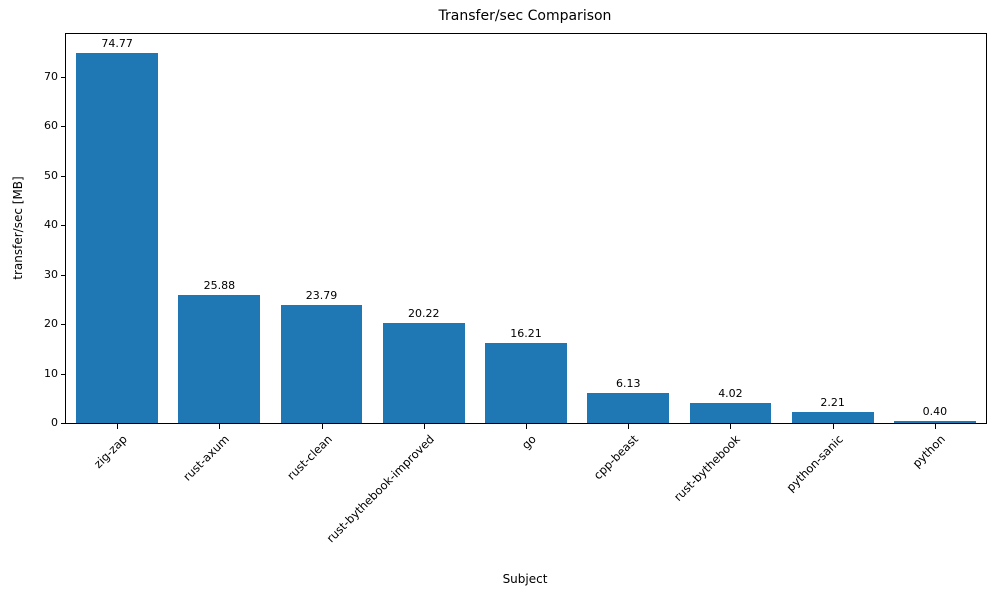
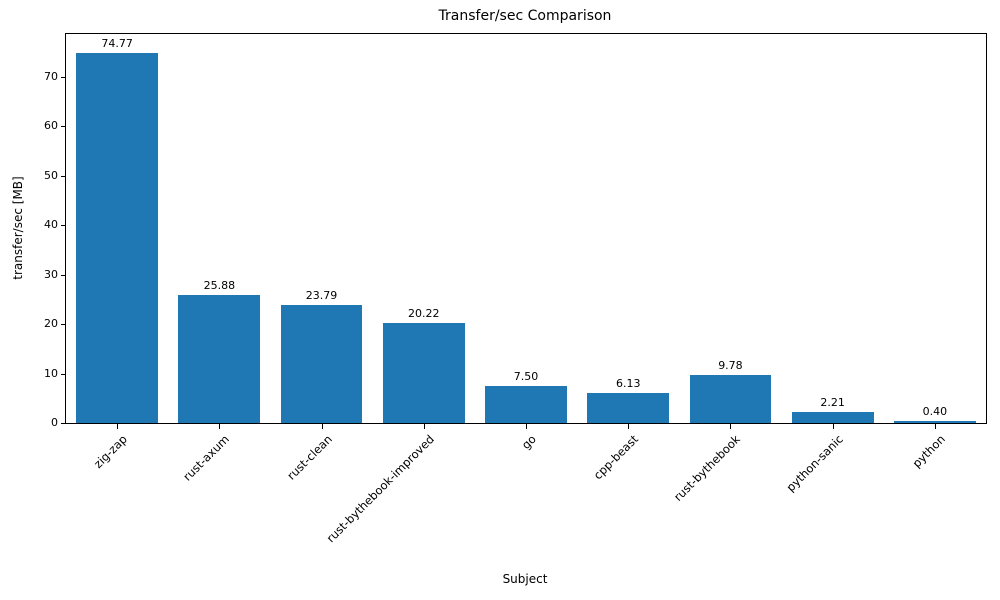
go: 16.21 -> 7.50
rust-bythebook: 4.02 -> 9.78
